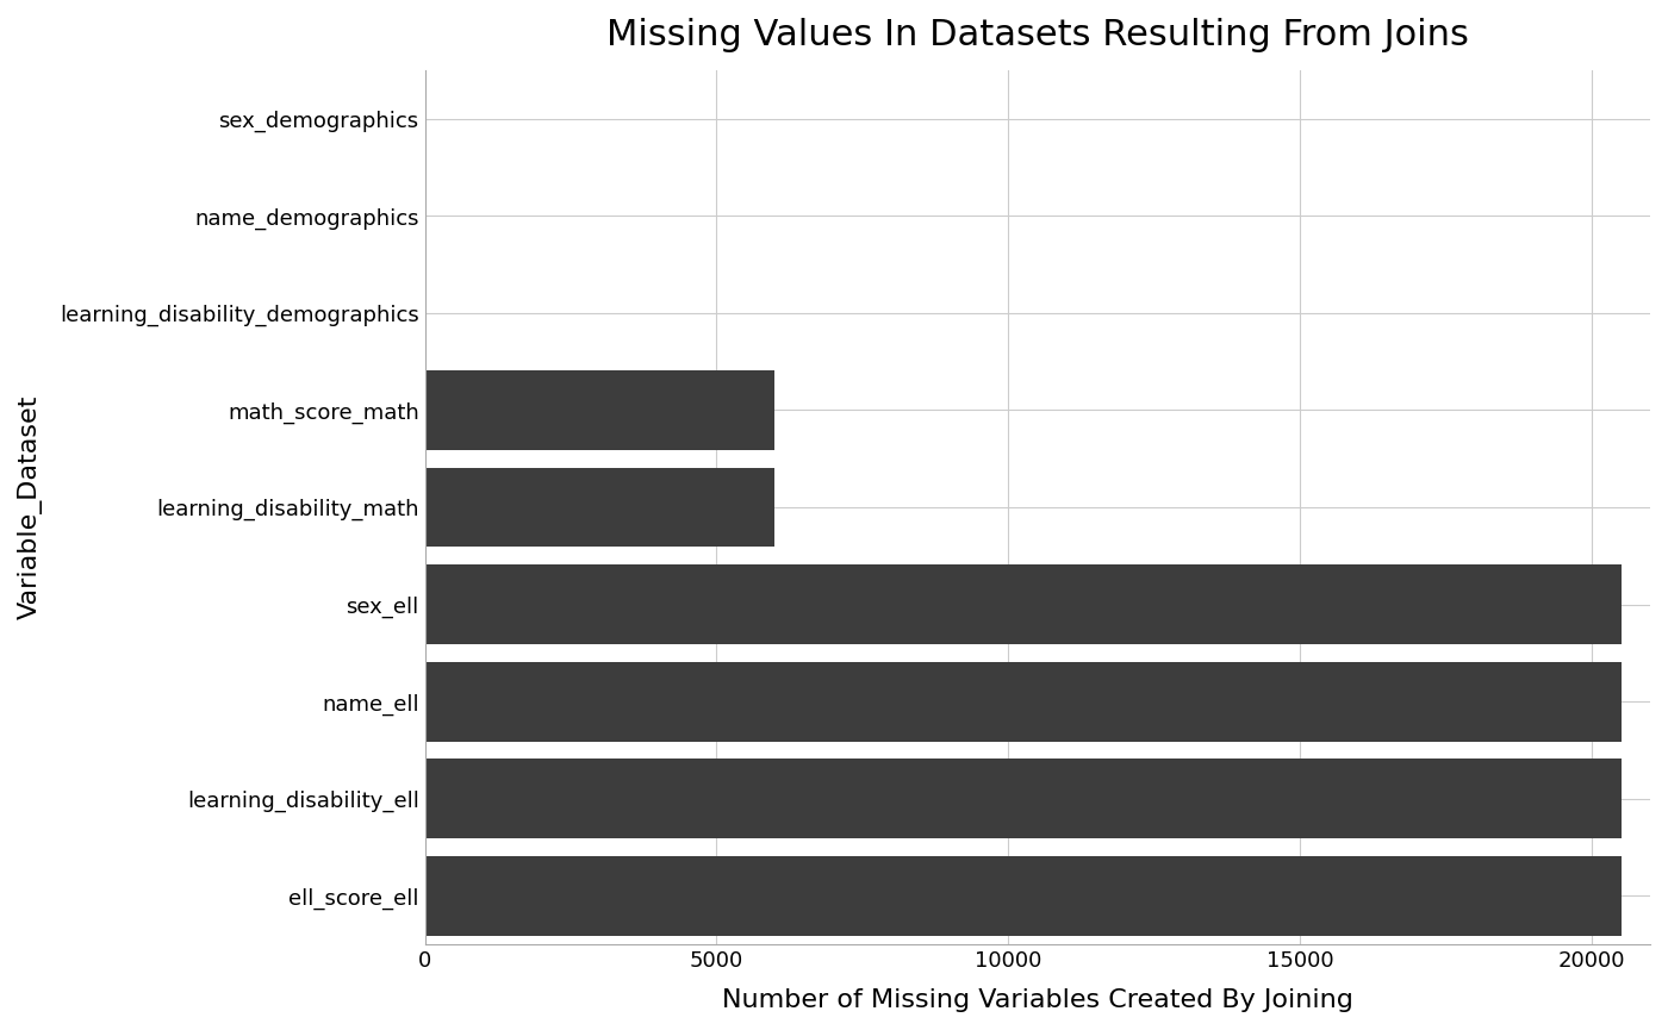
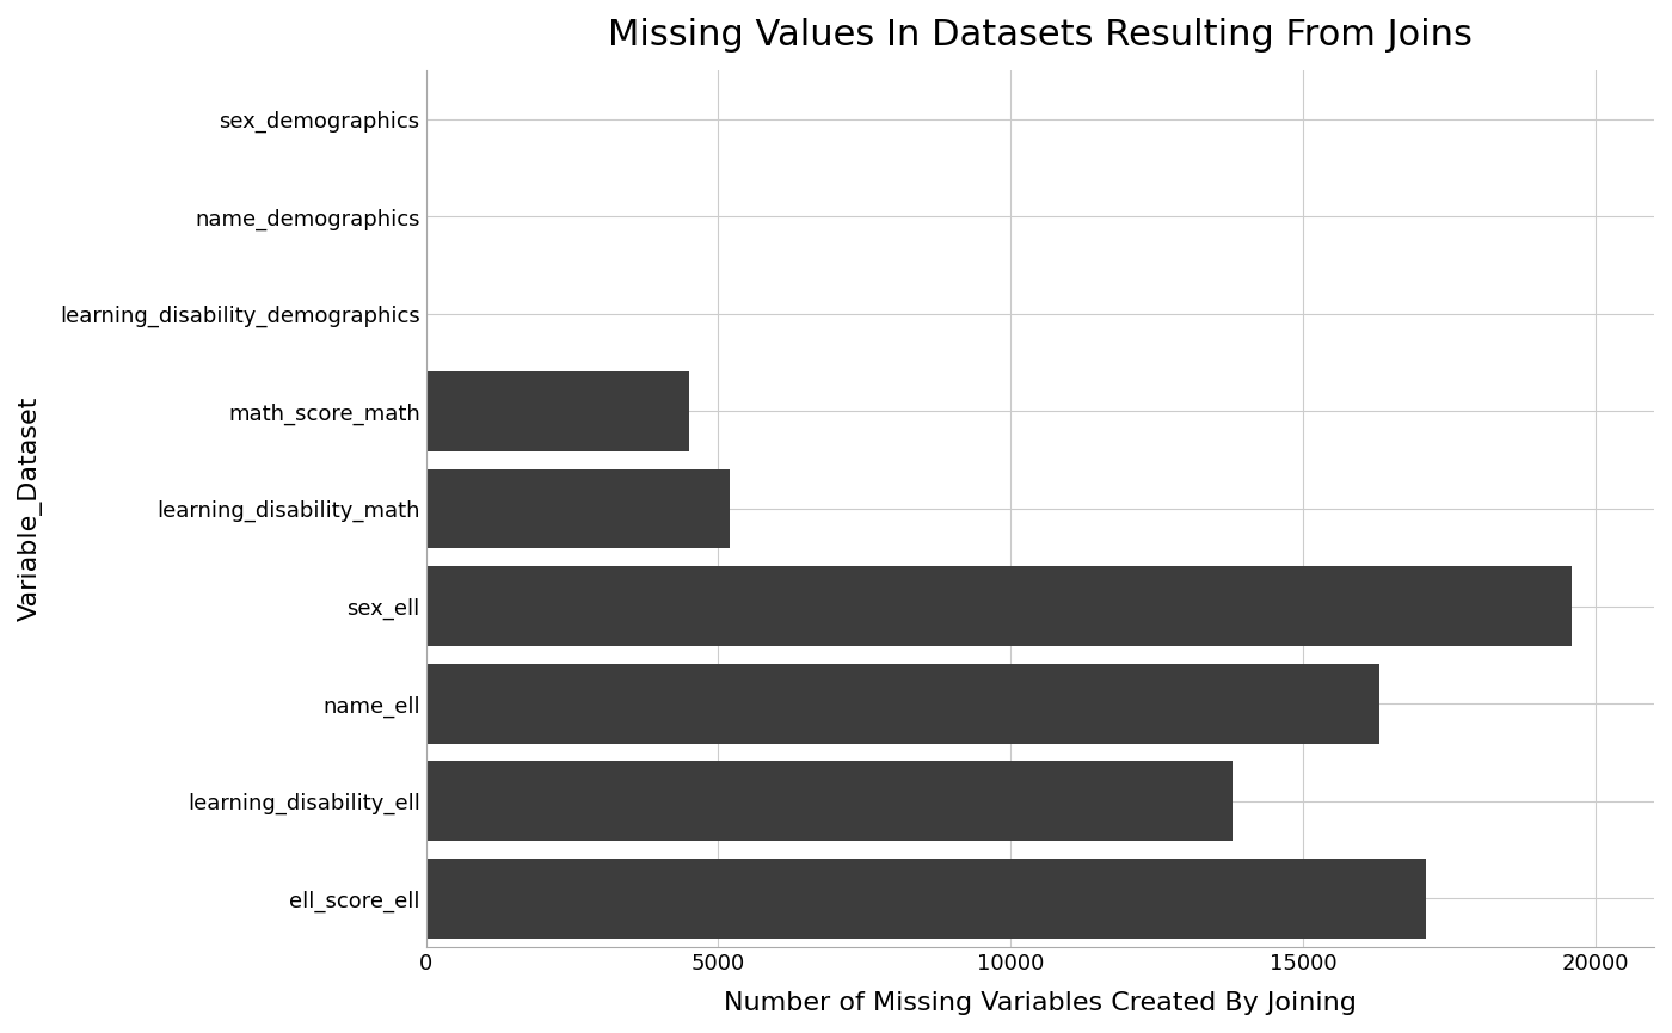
math_score_math: 6000 -> 4500
learning_disability_math: 6000 -> 5200
sex_ell: 20500 -> 19600
name_ell: 20500 -> 16300
learning_disability_ell: 20500 -> 13800
ell_score_ell: 20500 -> 17100
